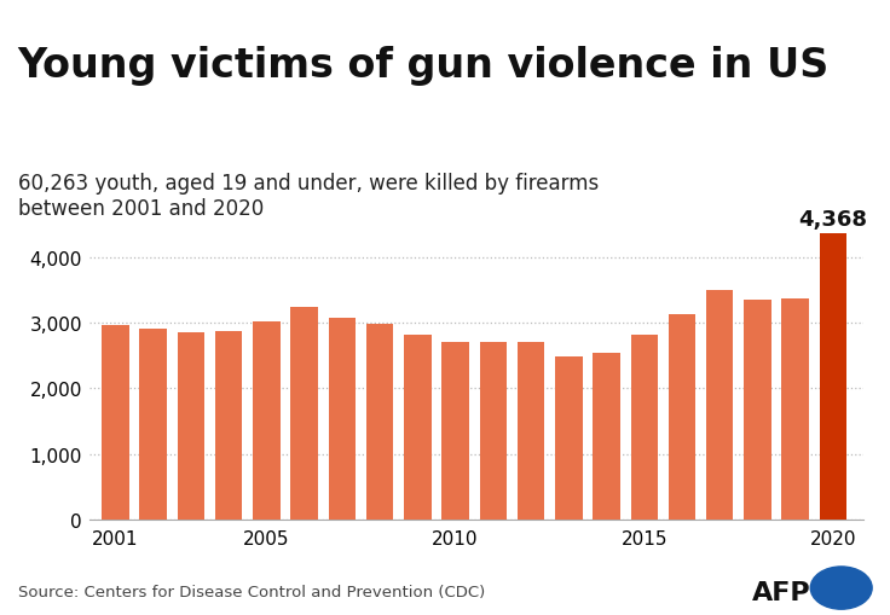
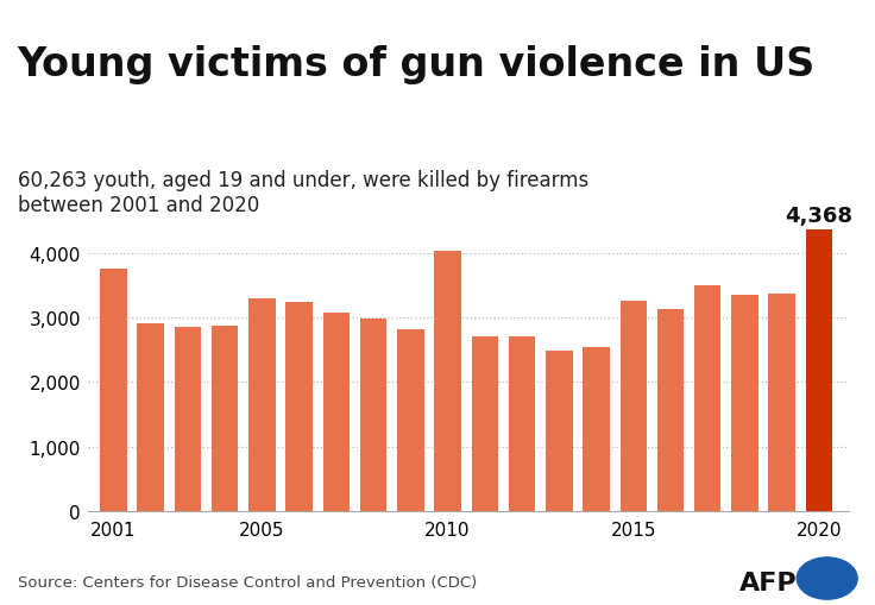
2001: 2,970 -> 3,760
2005: 3,020 -> 3,300
2010: 2,710 -> 4,040
2015: 2,820 -> 3,260
